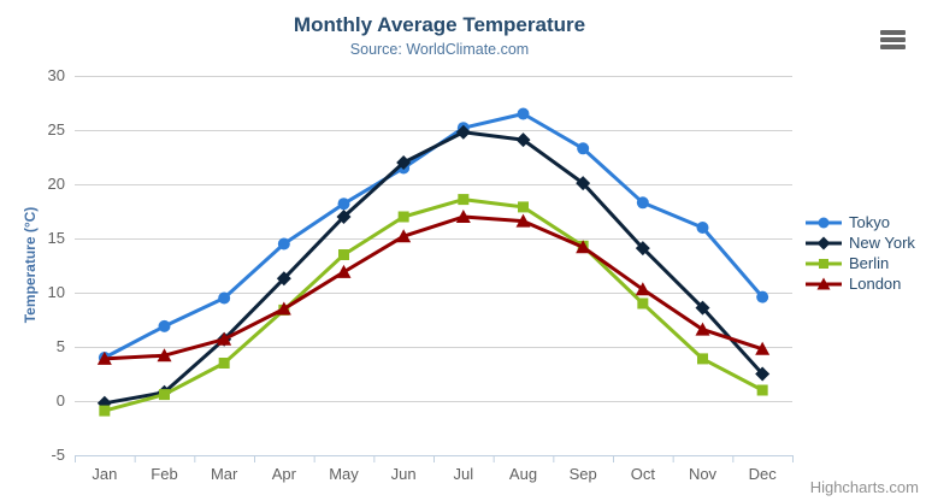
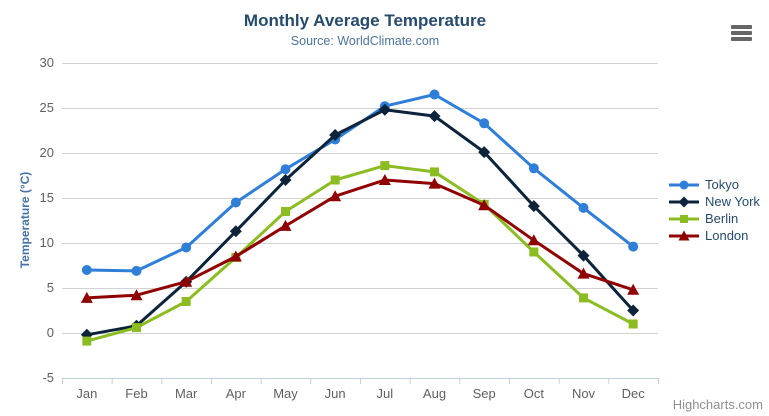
Tokyo/Jan: 4 -> 7
Tokyo/Nov: 16 -> 14
